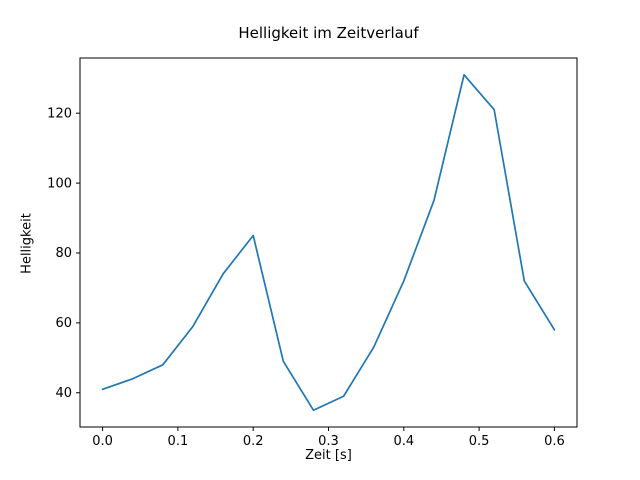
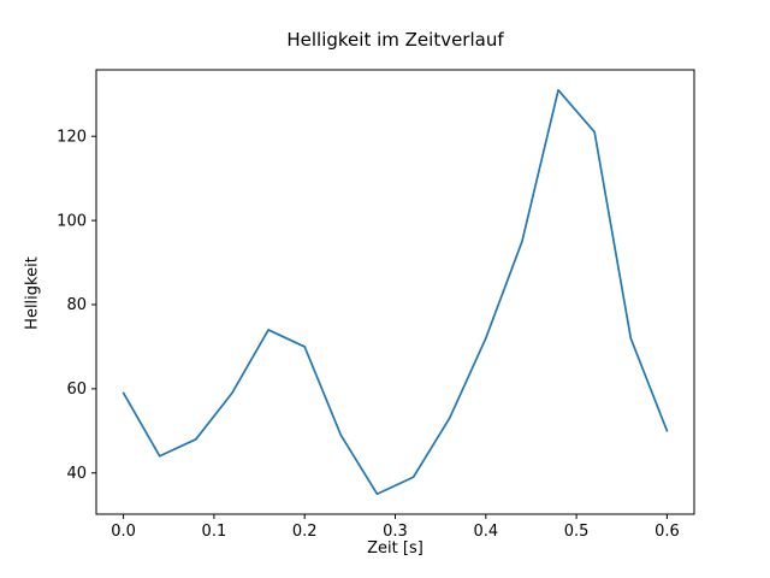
0.0: 41 -> 59
0.2: 85 -> 70
0.6: 58 -> 50
